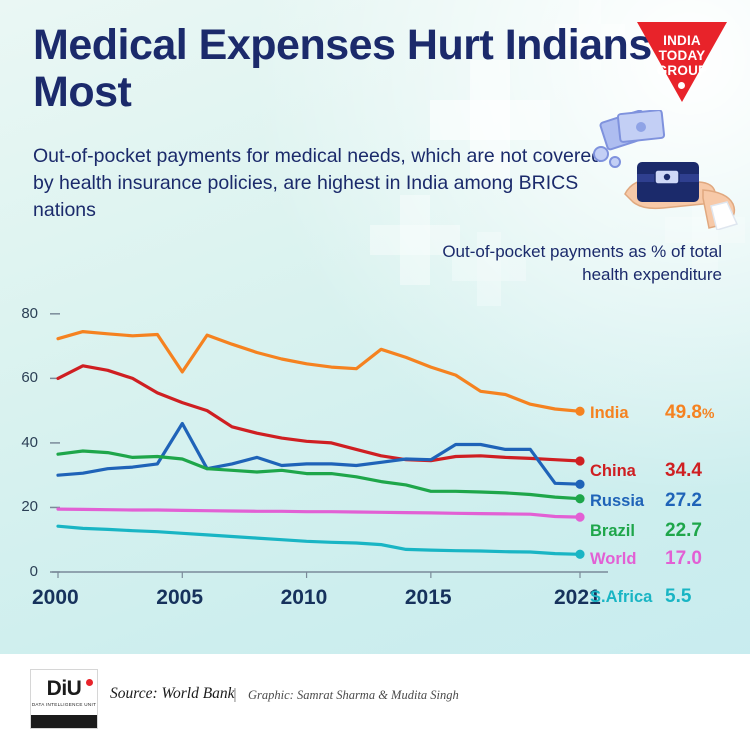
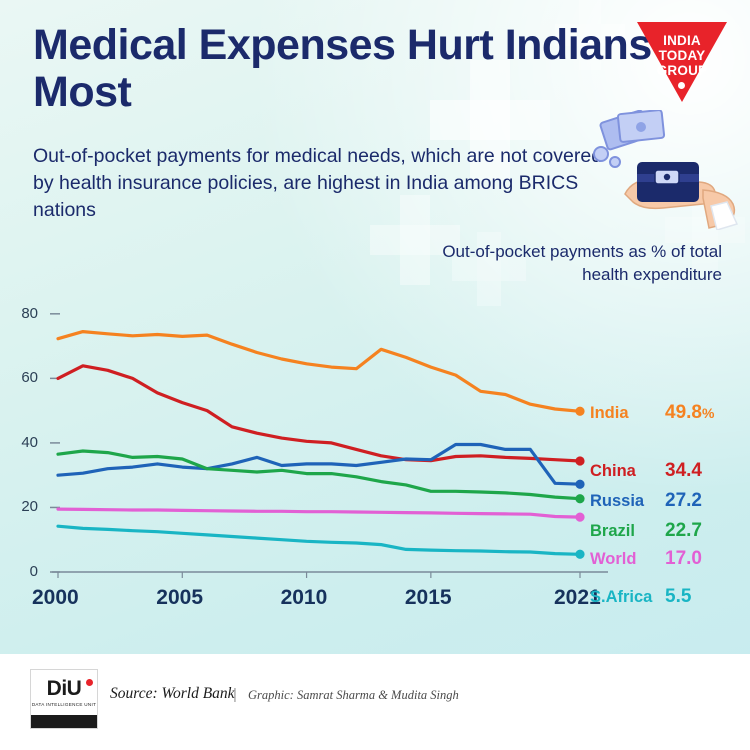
India/2005: 62 -> 73
Russia/2005: 46 -> 32
